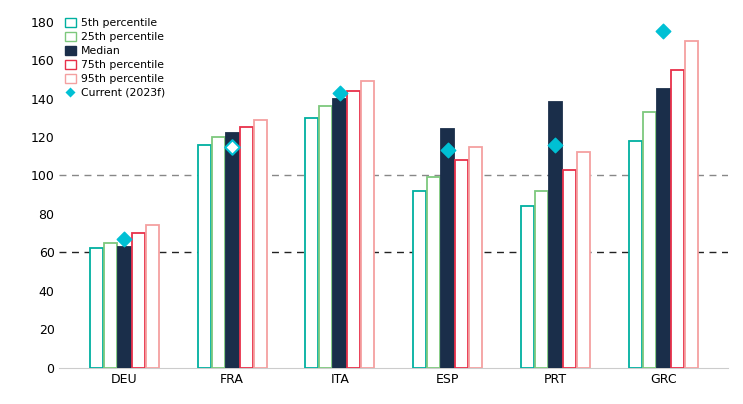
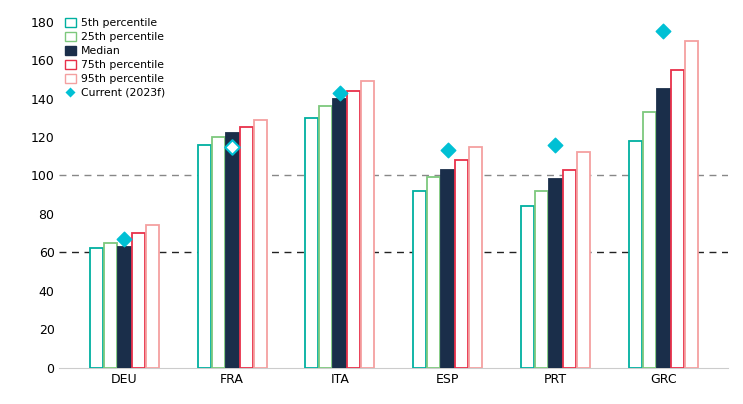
Median/ESP: 124 -> 103
Median/PRT: 138 -> 98
